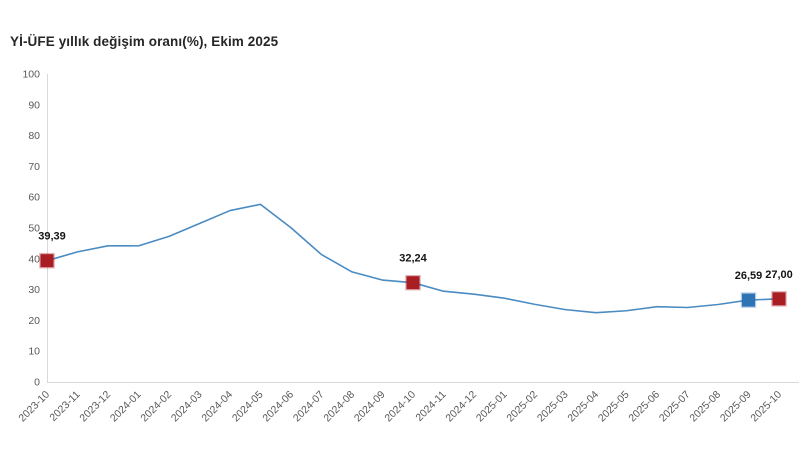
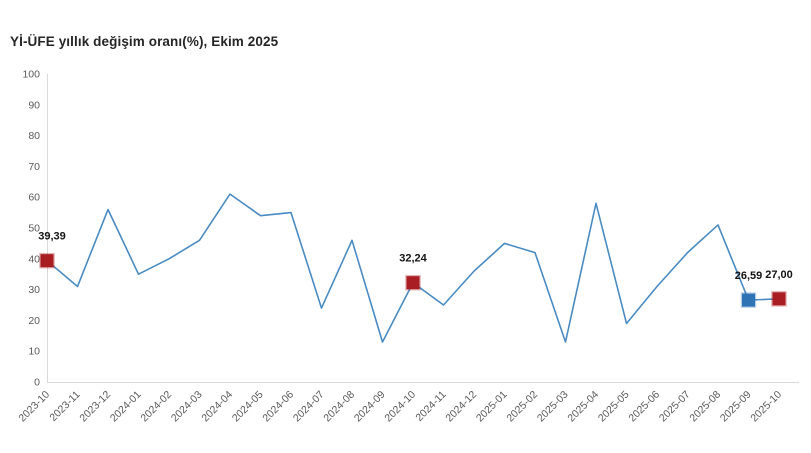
2023-11: 42 -> 31
2023-12: 44 -> 56
2024-01: 44 -> 35
2024-02: 47 -> 40
2024-03: 51 -> 46
2024-04: 56 -> 61
2024-05: 58 -> 54
2024-06: 50 -> 55
2024-07: 41 -> 24
2024-08: 36 -> 46
2024-09: 33 -> 13
2024-11: 29 -> 25
2024-12: 29 -> 36
2025-01: 27 -> 45
2025-02: 25 -> 42
2025-03: 24 -> 13
2025-04: 22 -> 58
2025-05: 23 -> 19
2025-06: 24 -> 31
2025-07: 24 -> 42
2025-08: 25 -> 51
